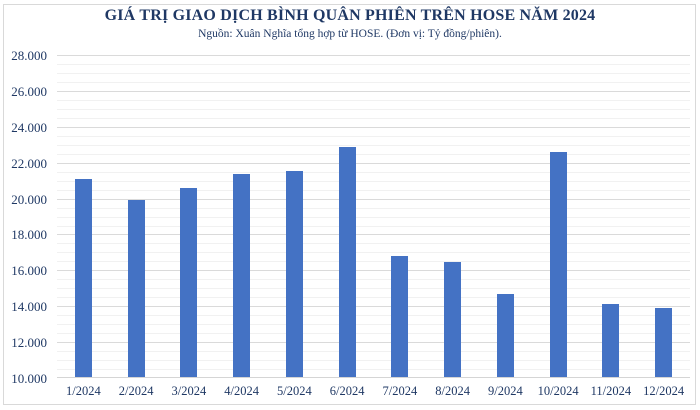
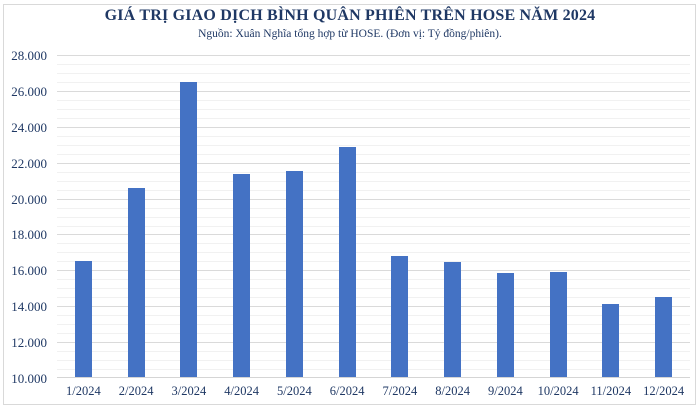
1/2024: 21100 -> 16500
2/2024: 19900 -> 20600
3/2024: 20600 -> 26500
9/2024: 14700 -> 15800
10/2024: 22600 -> 15900
12/2024: 13900 -> 14500
